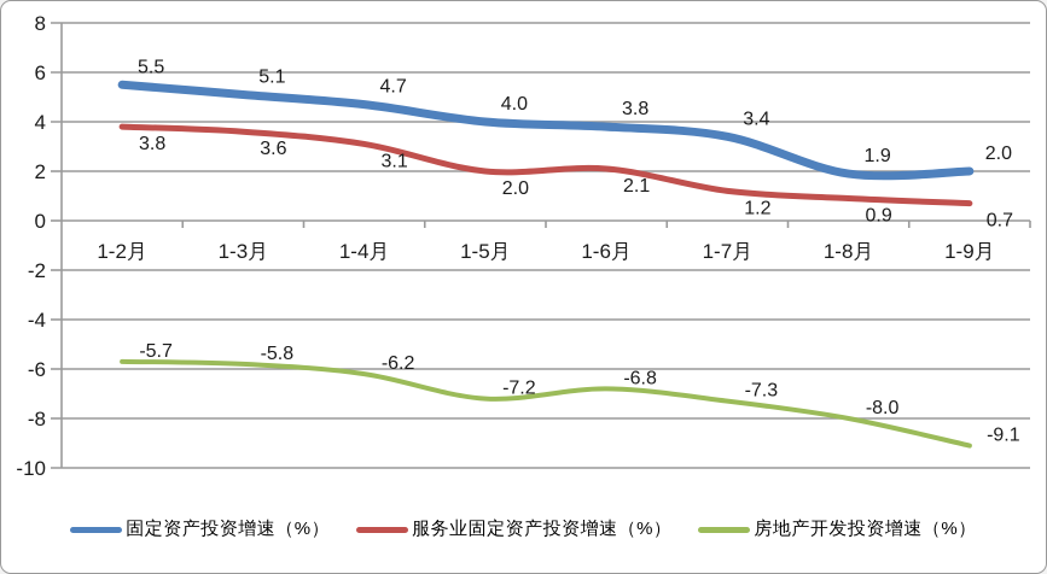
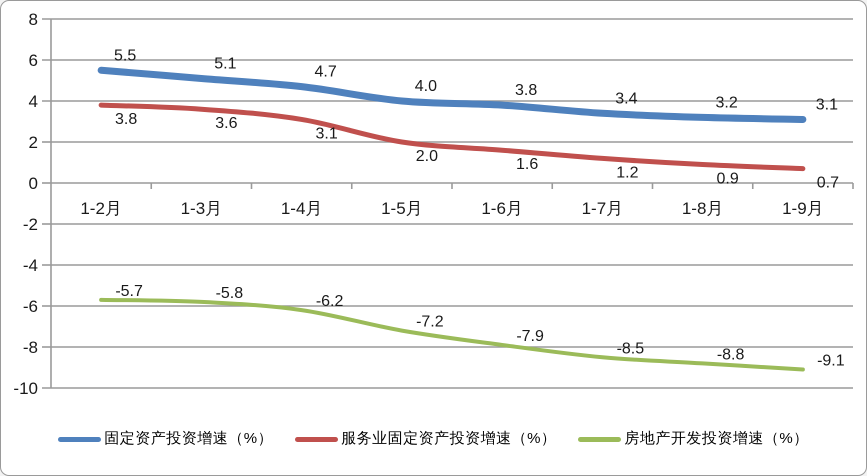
服务业固定资产投资增速（%）/1-6月: 2.1 -> 1.6
房地产开发投资增速（%）/1-6月: -6.8 -> -7.9
房地产开发投资增速（%）/1-7月: -7.3 -> -8.5
固定资产投资增速（%）/1-8月: 1.9 -> 3.2
房地产开发投资增速（%）/1-8月: -8.0 -> -8.8
固定资产投资增速（%）/1-9月: 2.0 -> 3.1
